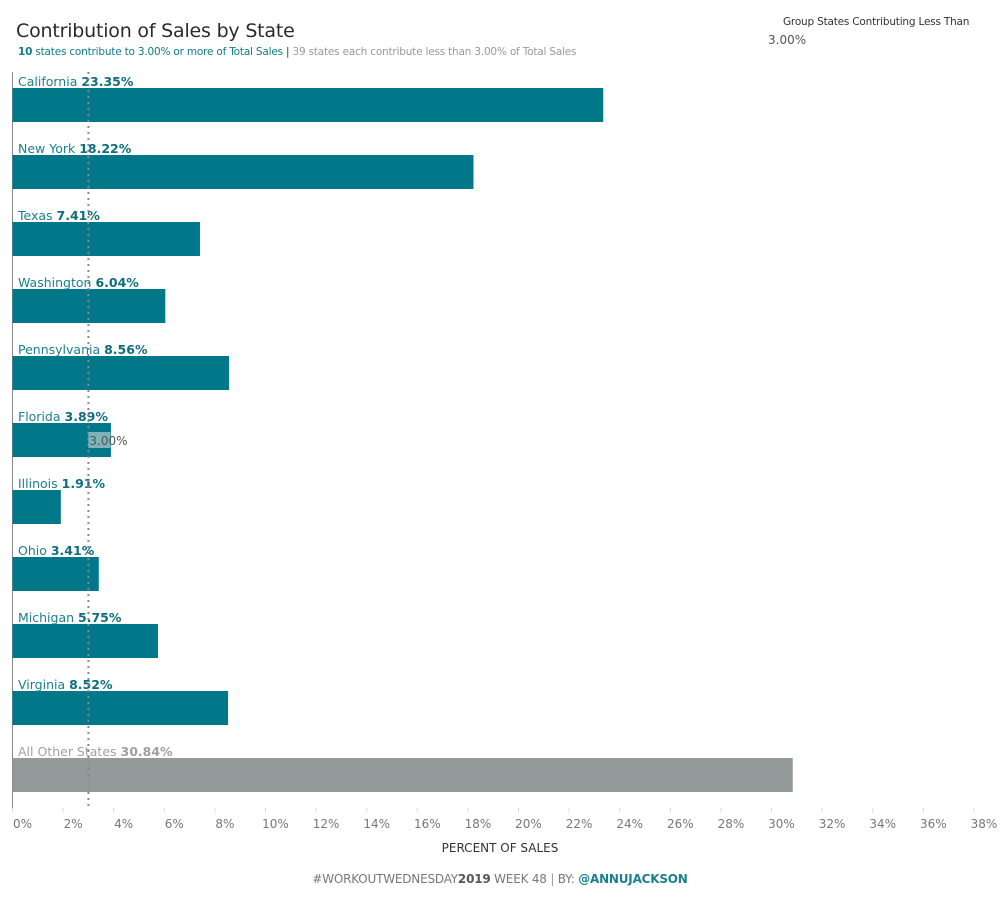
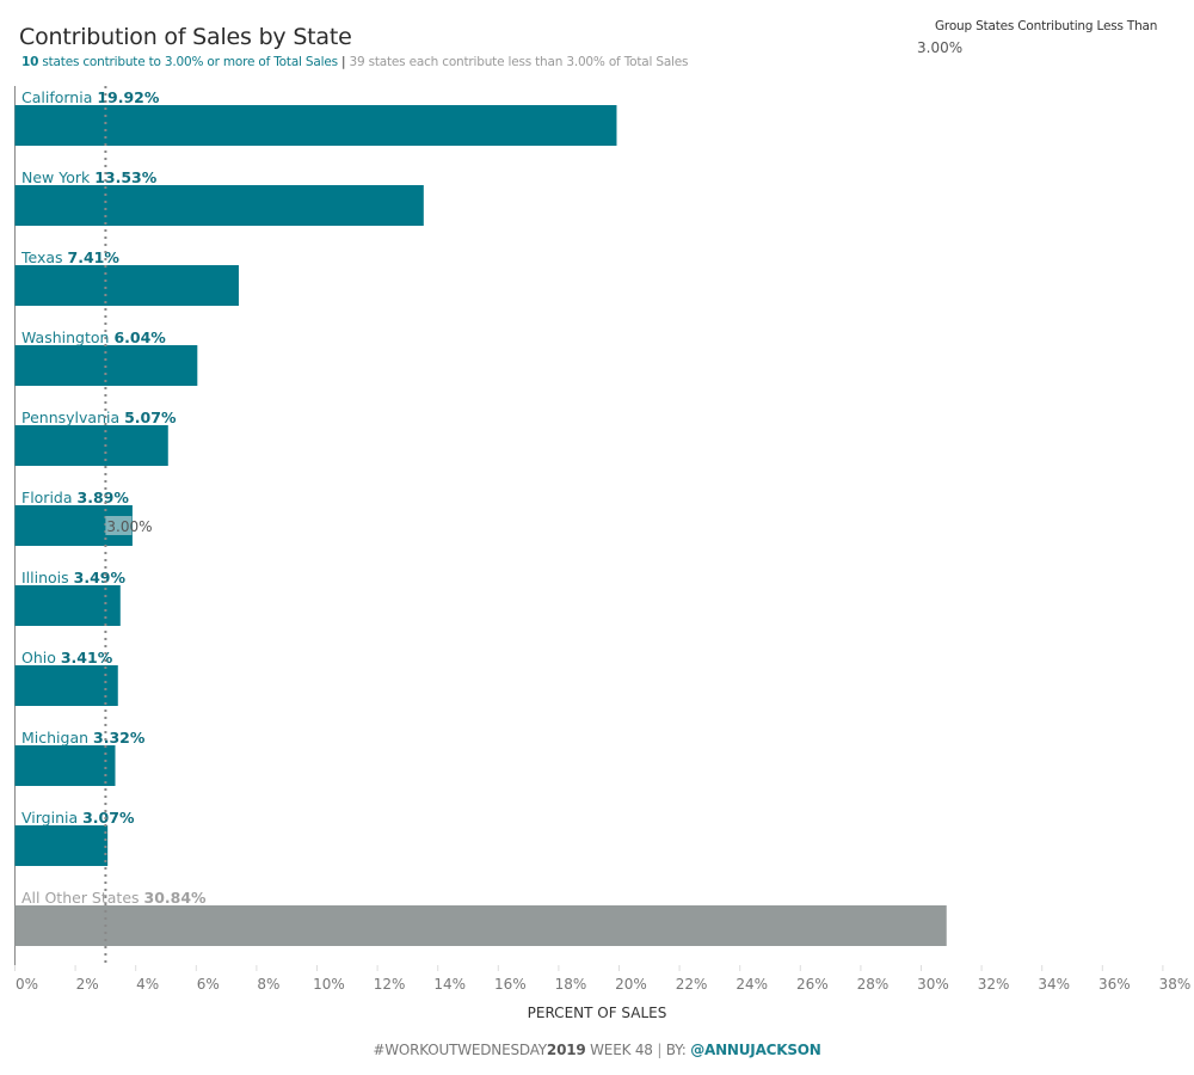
California: 23.35% -> 19.92%
New York: 18.22% -> 13.53%
Pennsylvania: 8.56% -> 5.07%
Illinois: 1.91% -> 3.49%
Michigan: 5.75% -> 3.32%
Virginia: 8.52% -> 3.07%
